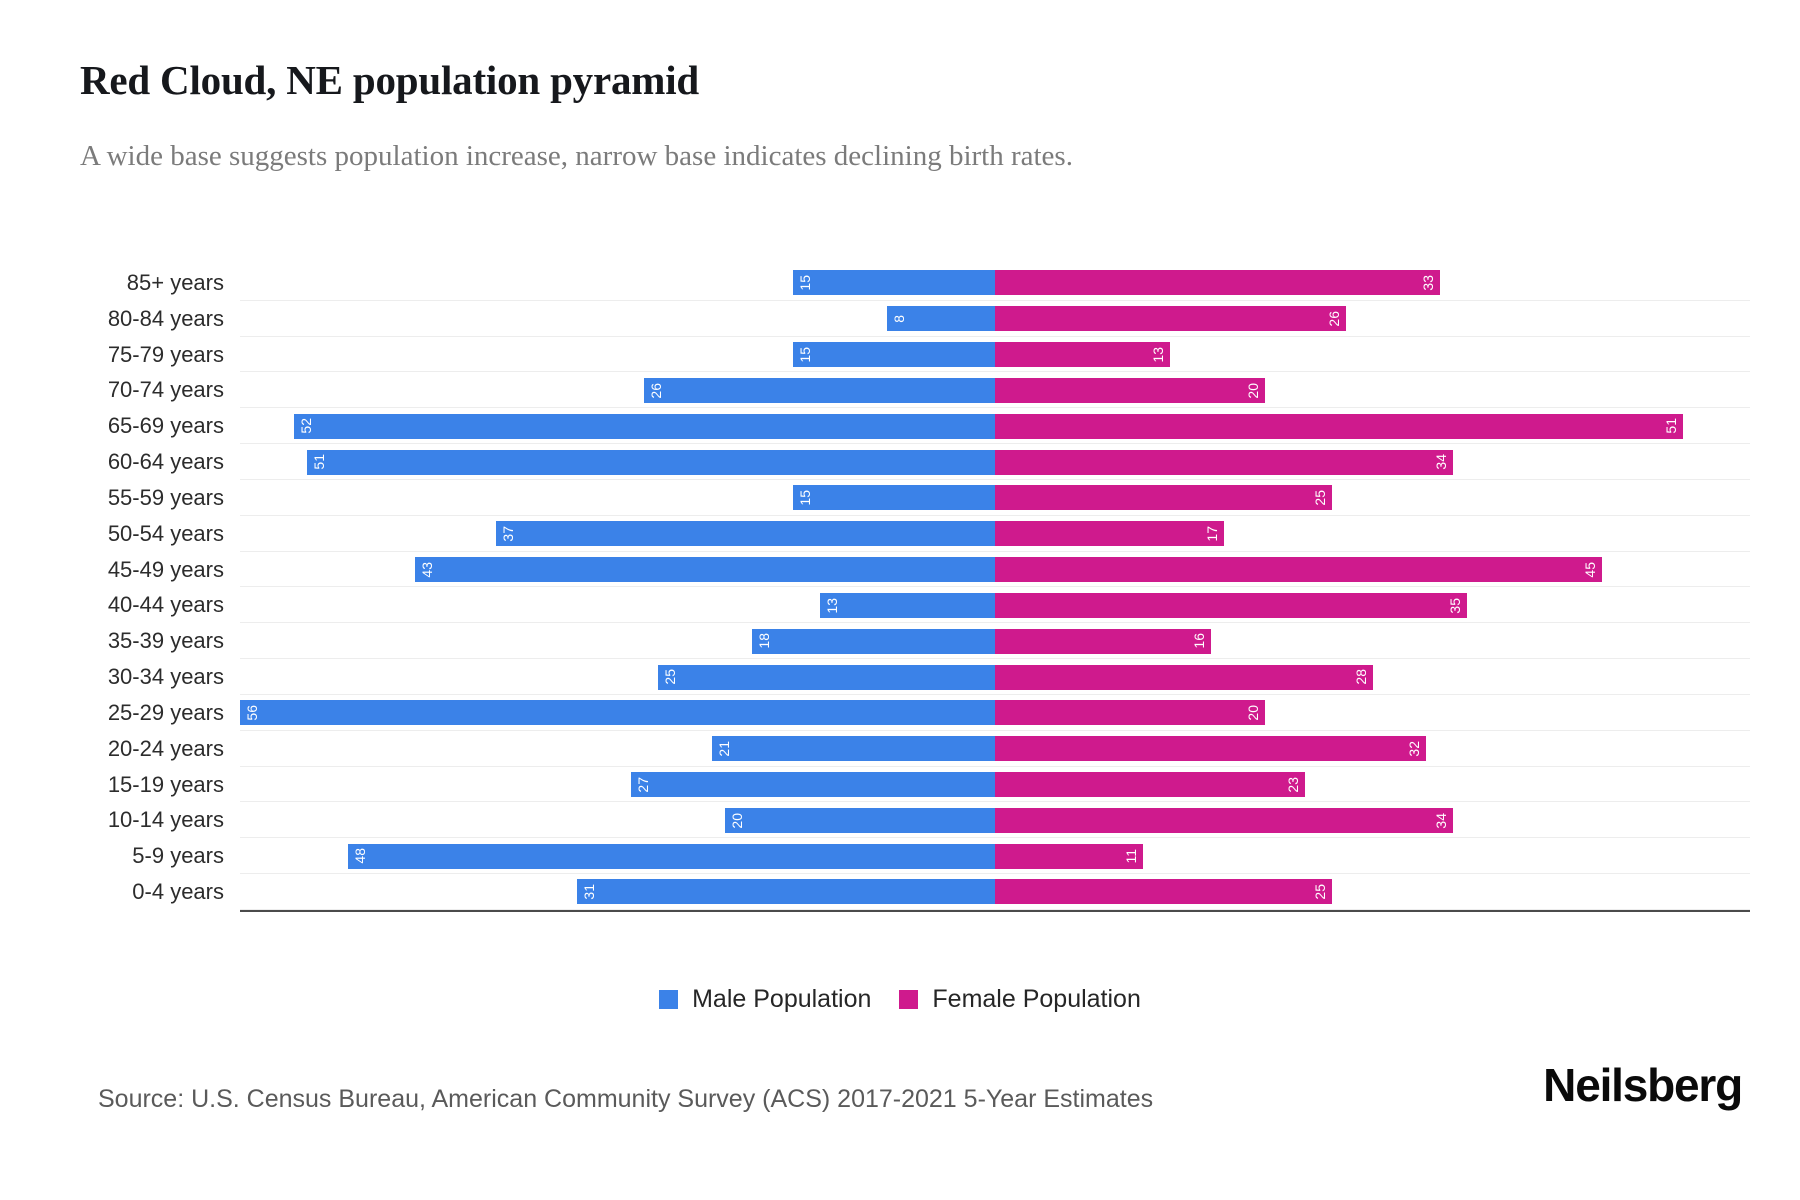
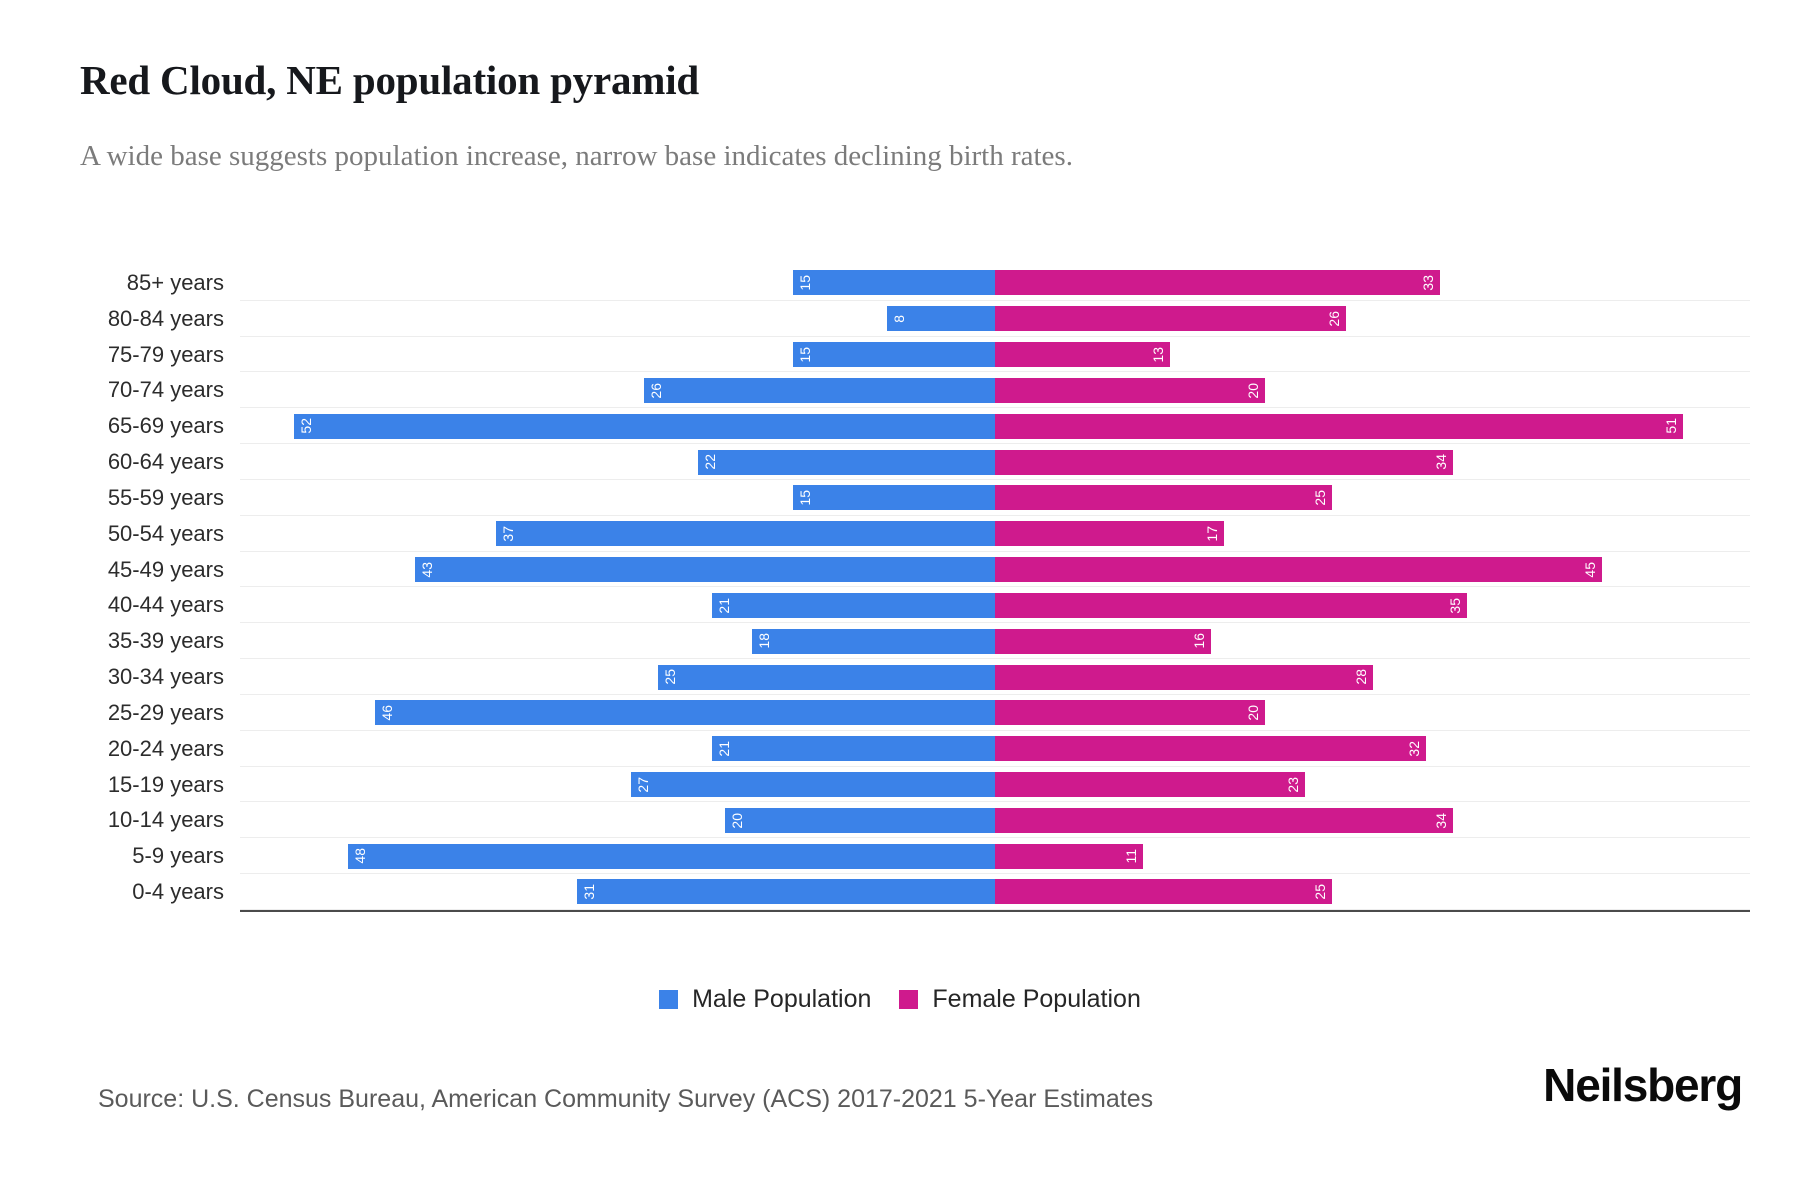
Male Population/60-64 years: 51 -> 22
Male Population/40-44 years: 13 -> 21
Male Population/25-29 years: 56 -> 46
